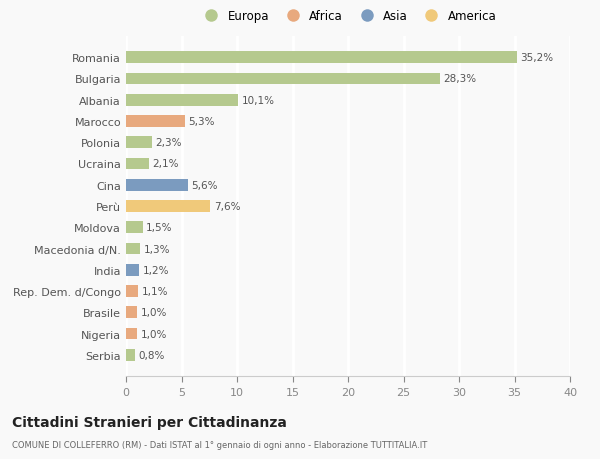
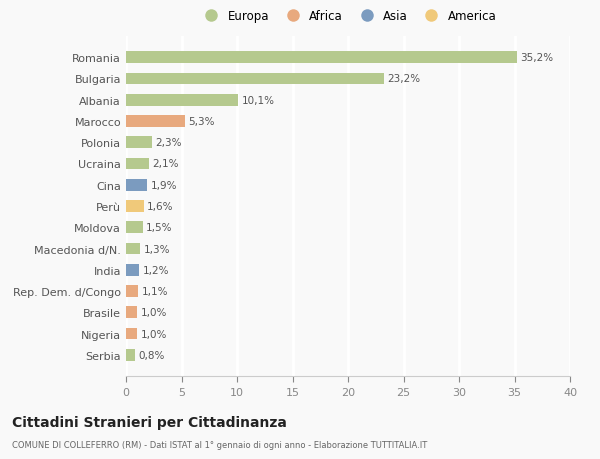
Bulgaria: 28,3% -> 23,2%
Cina: 5,6% -> 1,9%
Perù: 7,6% -> 1,6%
